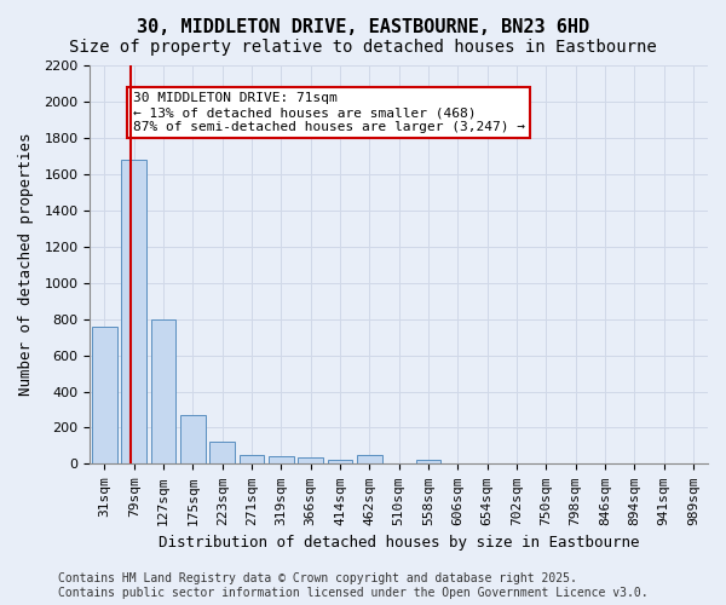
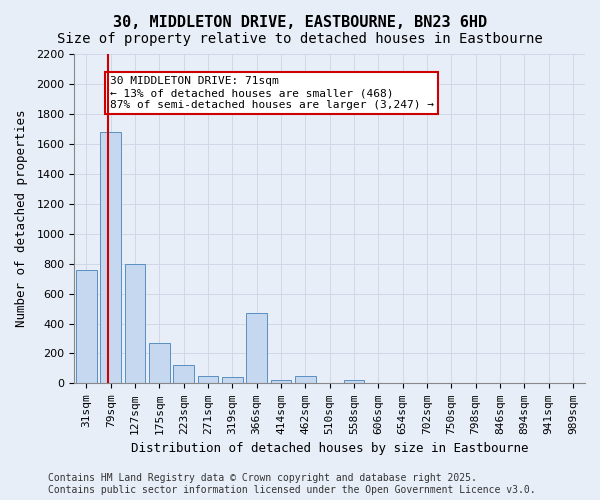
366sqm: 40 -> 470
